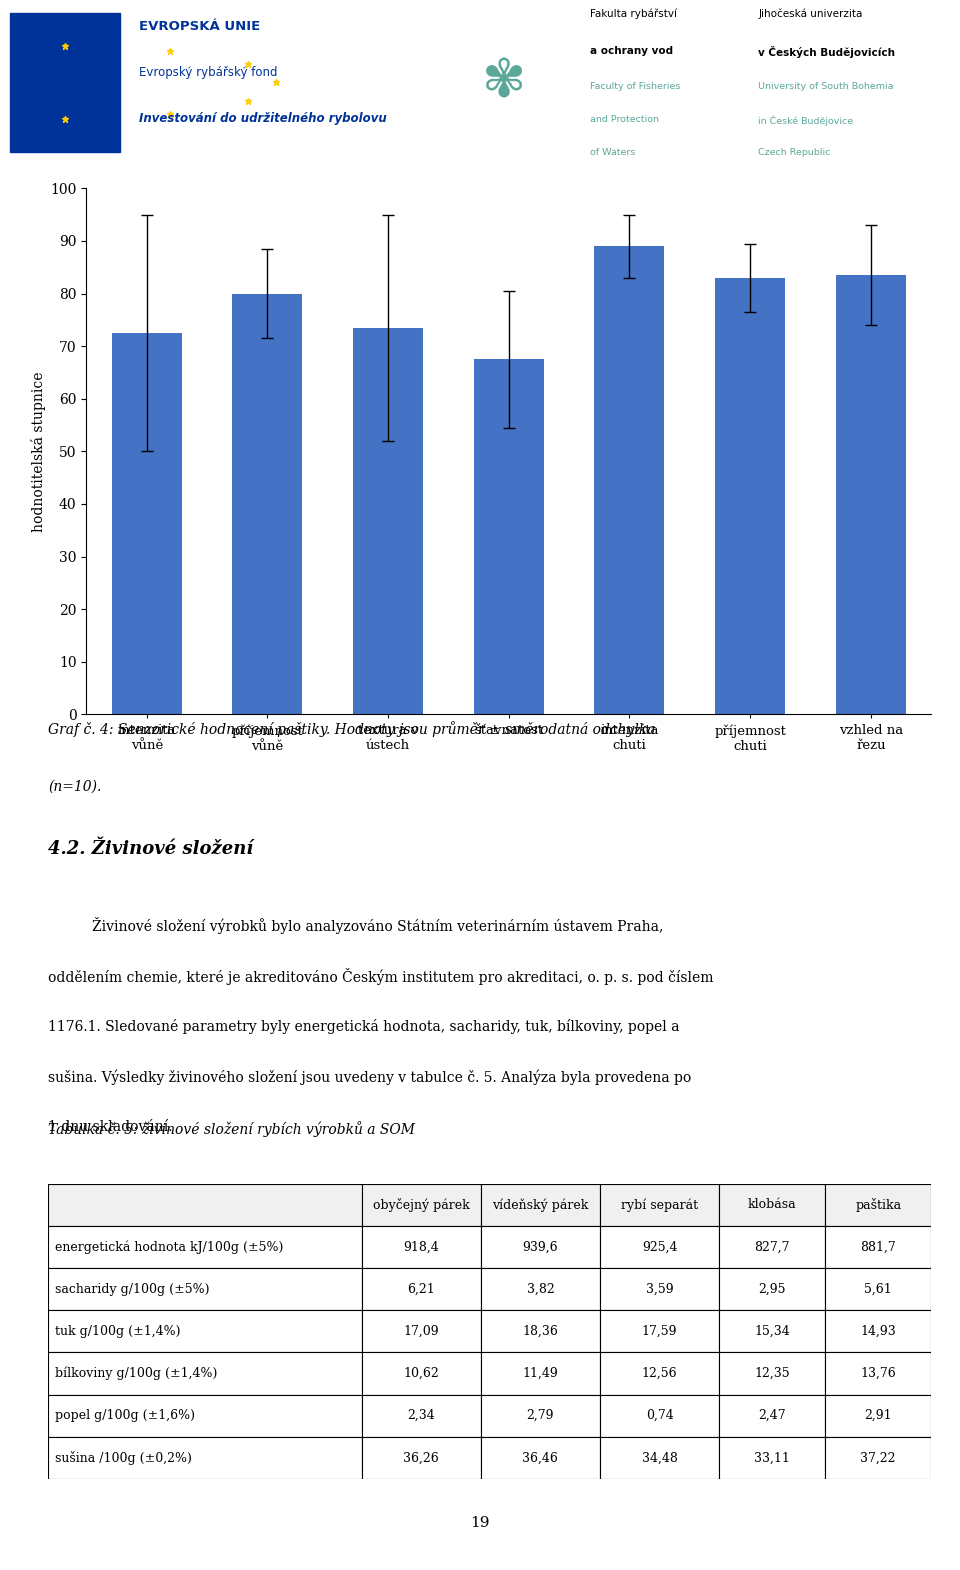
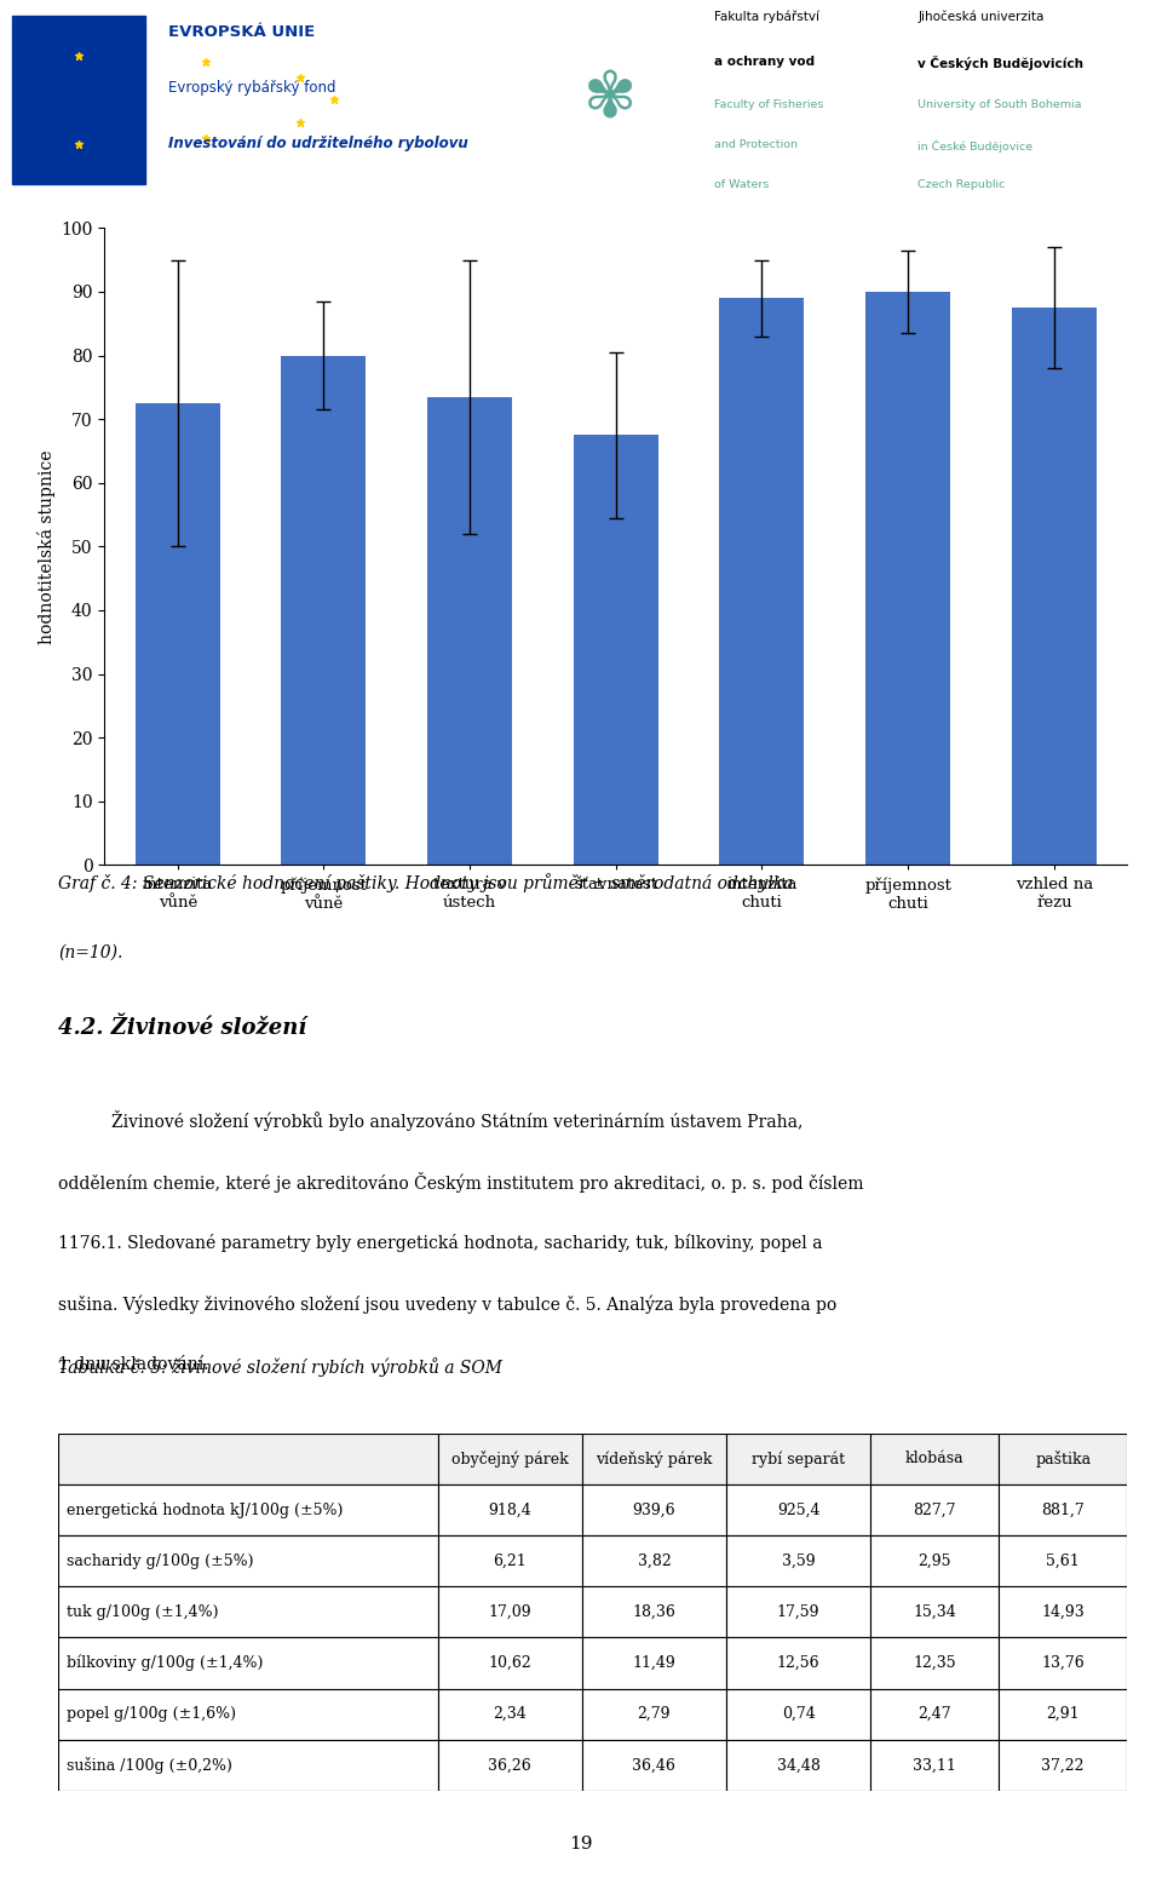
příjemnost chuti: 83.0 -> 90.0
vzhled na řezu: 83.6 -> 87.5
